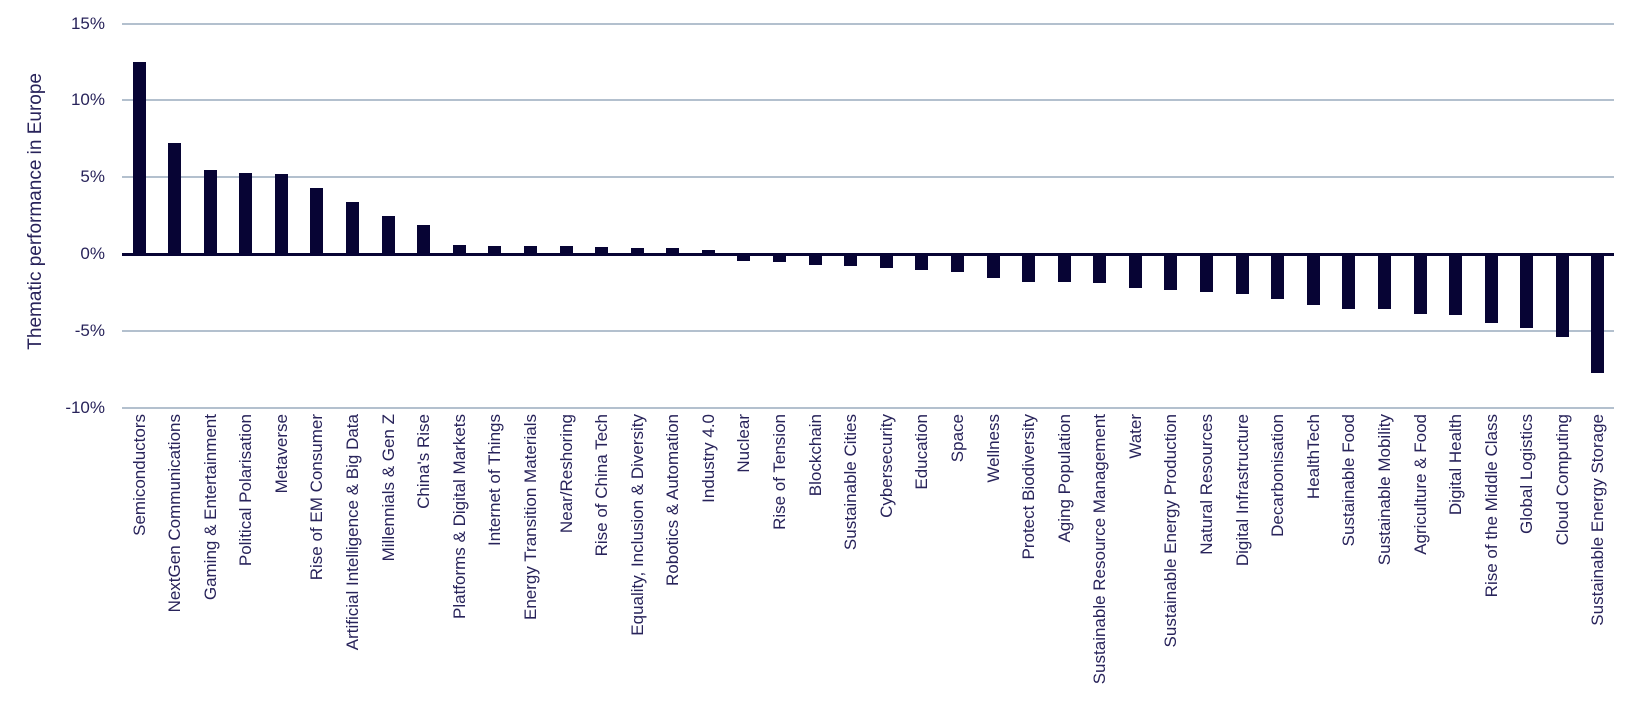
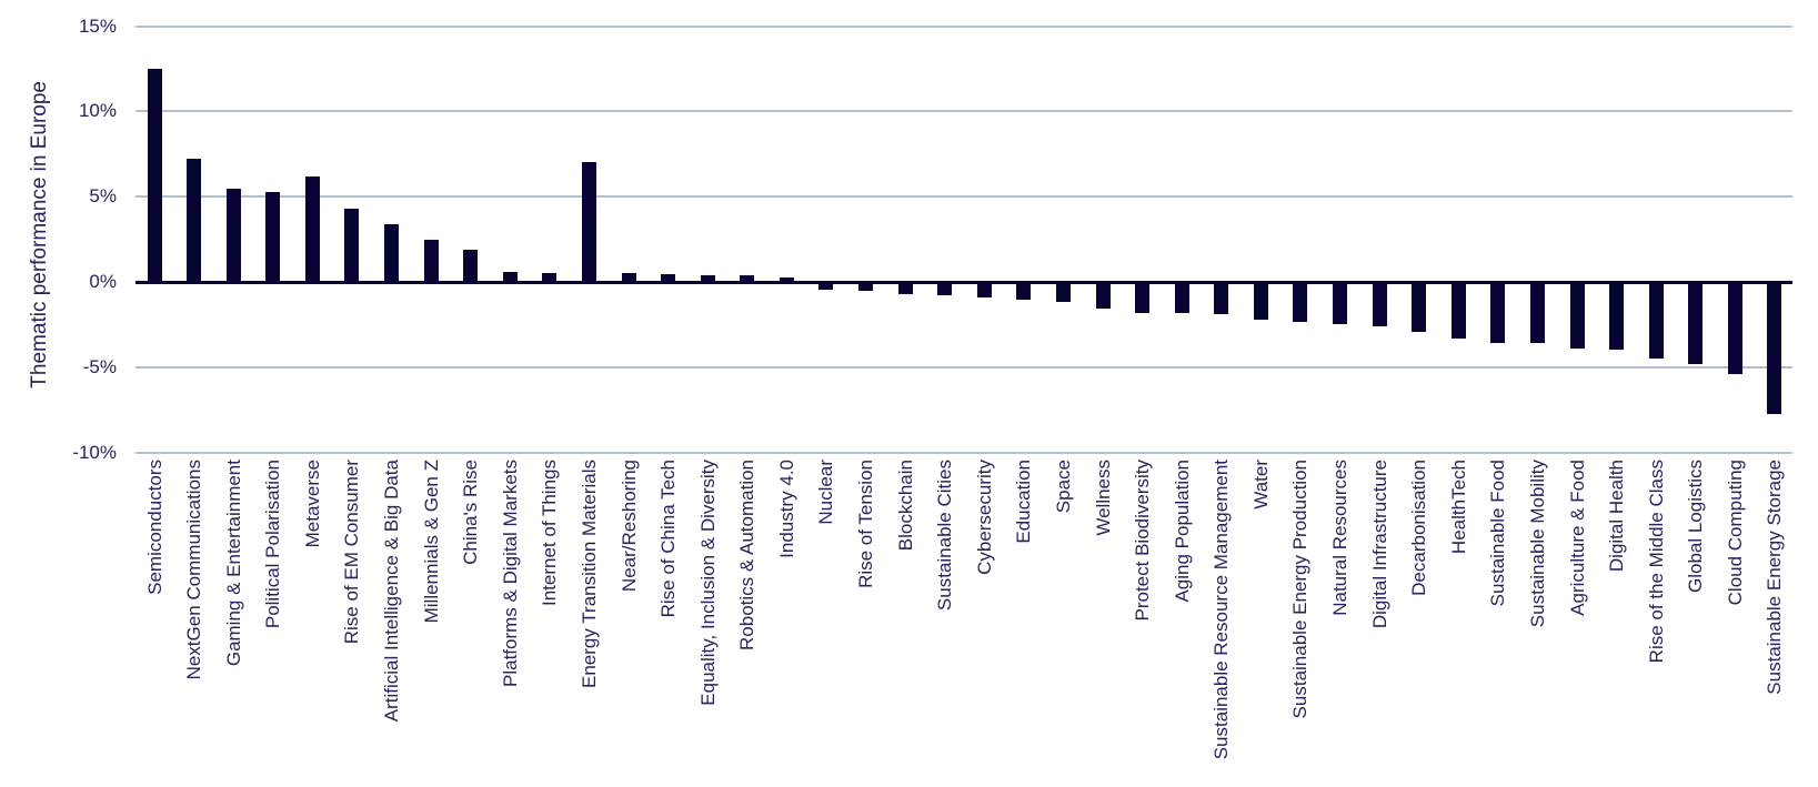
Metaverse: 5.2% -> 6.2%
Energy Transition Materials: 0.5% -> 7.0%
